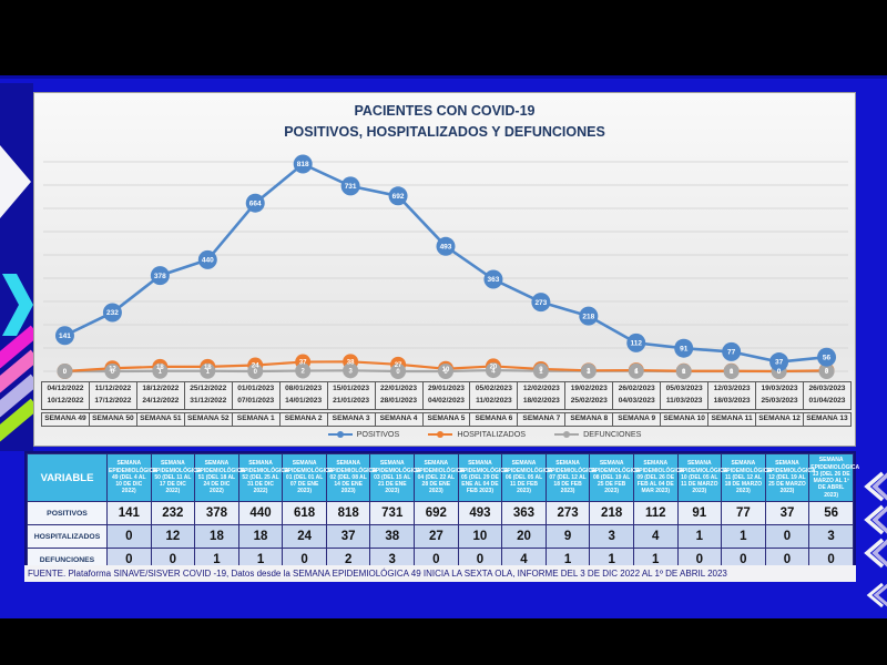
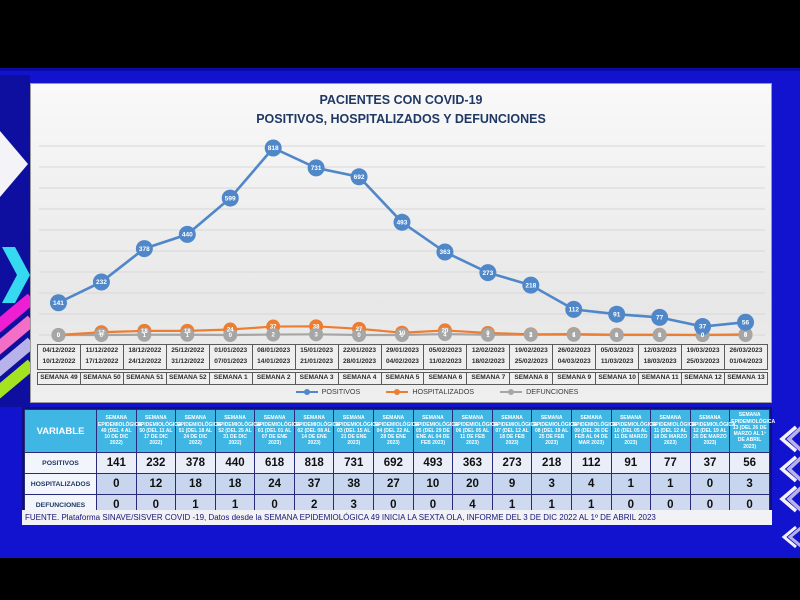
POSITIVOS/SEMANA 1: 664 -> 599
